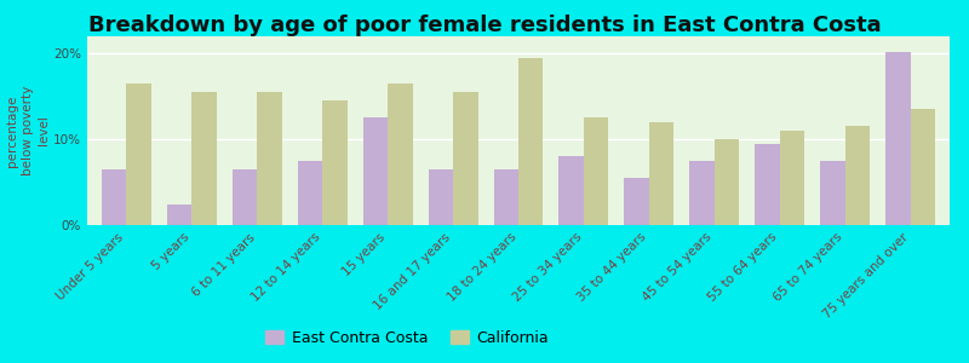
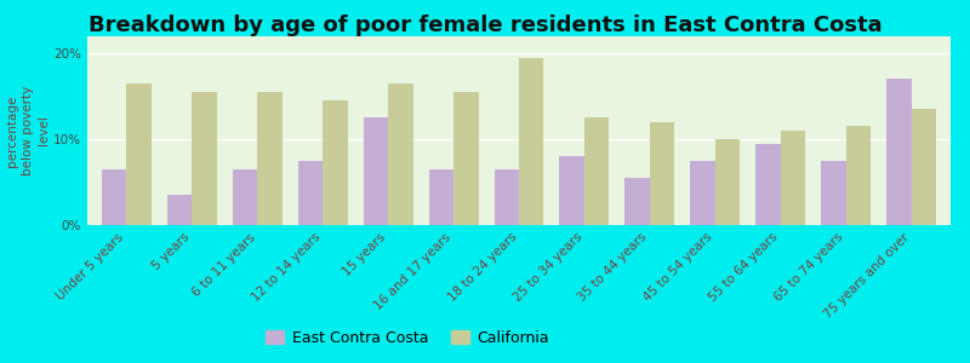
East Contra Costa/5 years: 2.4% -> 3.5%
East Contra Costa/75 years and over: 20.2% -> 17.0%
